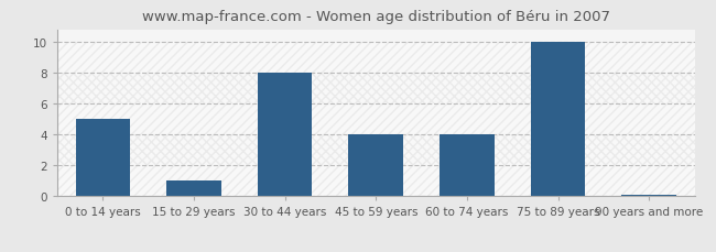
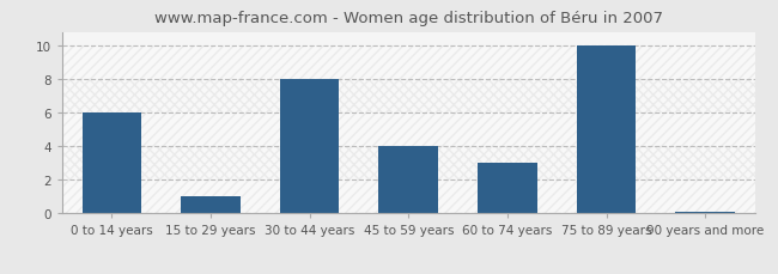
0 to 14 years: 5.0 -> 6.0
60 to 74 years: 4.0 -> 3.0
